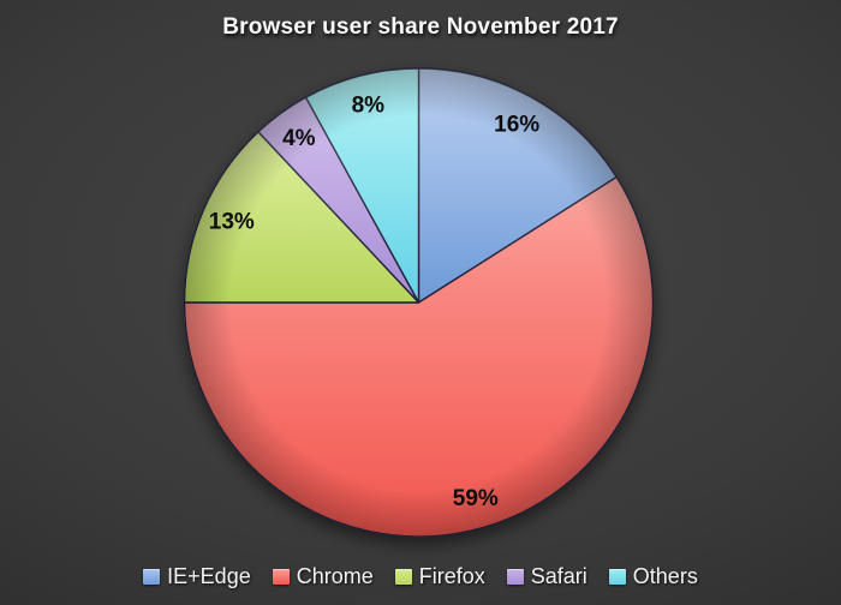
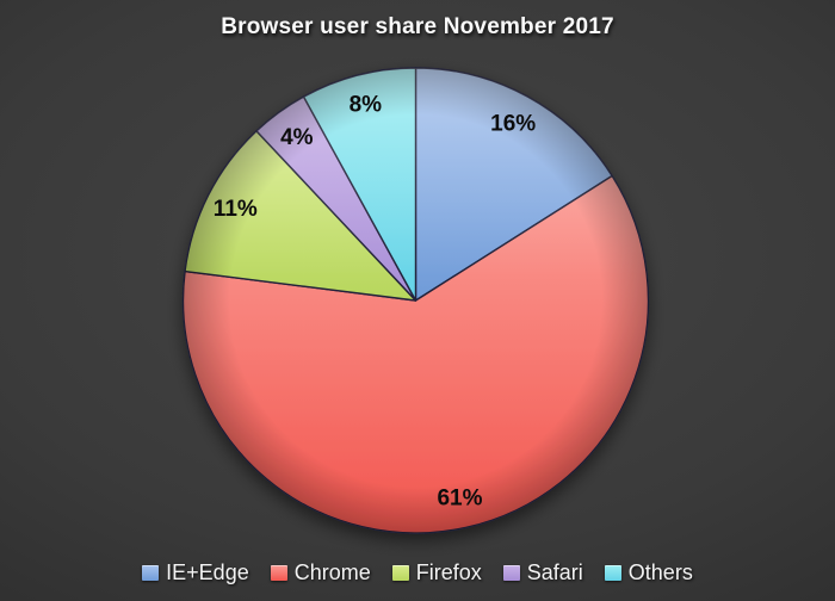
Chrome: 59% -> 61%
Firefox: 13% -> 11%
